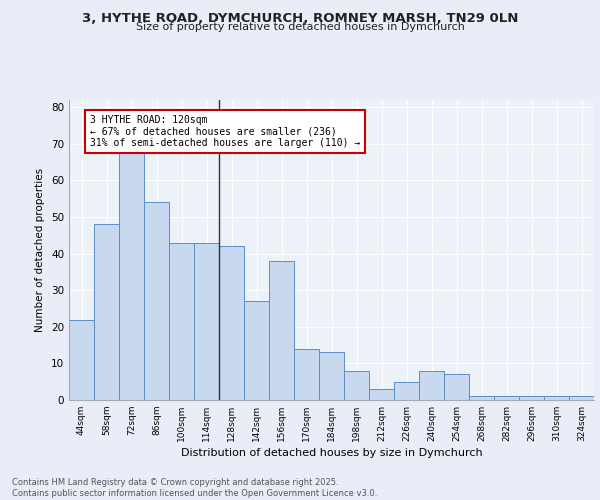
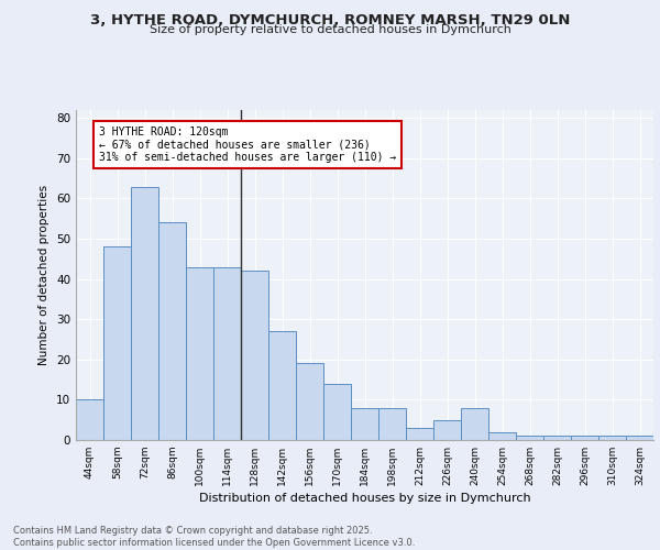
44sqm: 22 -> 10
72sqm: 68 -> 63
156sqm: 38 -> 19
184sqm: 13 -> 8
254sqm: 7 -> 2
